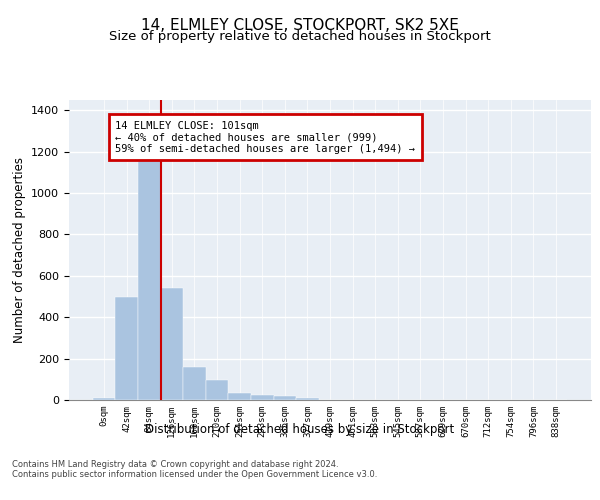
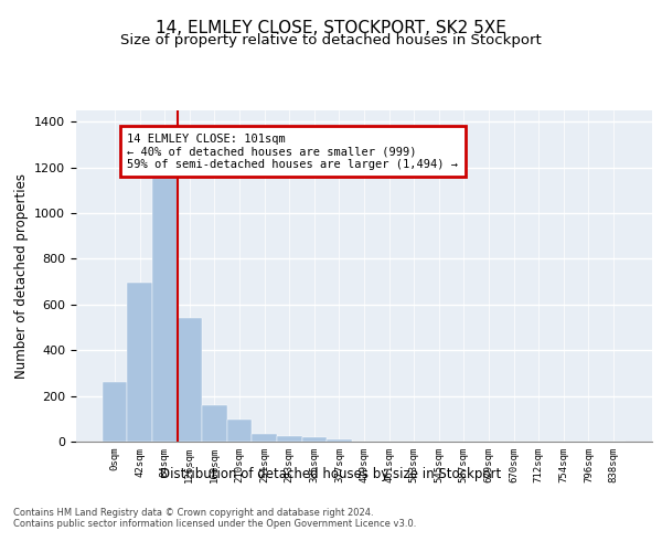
0sqm: 10 -> 260
42sqm: 500 -> 695
